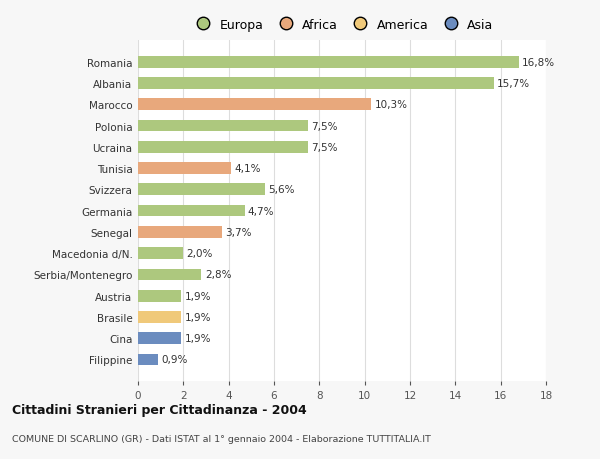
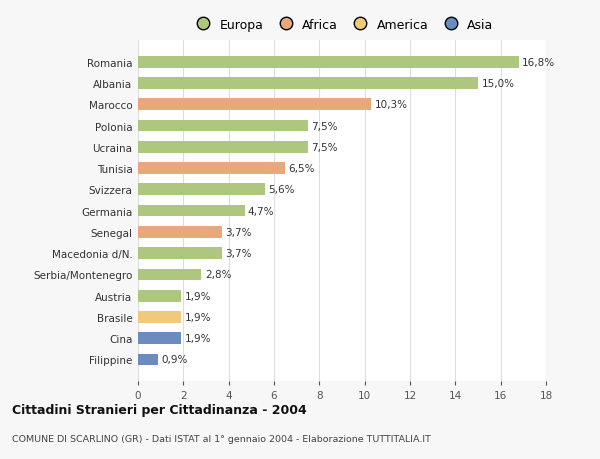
Albania: 15,7% -> 15,0%
Tunisia: 4,1% -> 6,5%
Macedonia d/N.: 2,0% -> 3,7%
